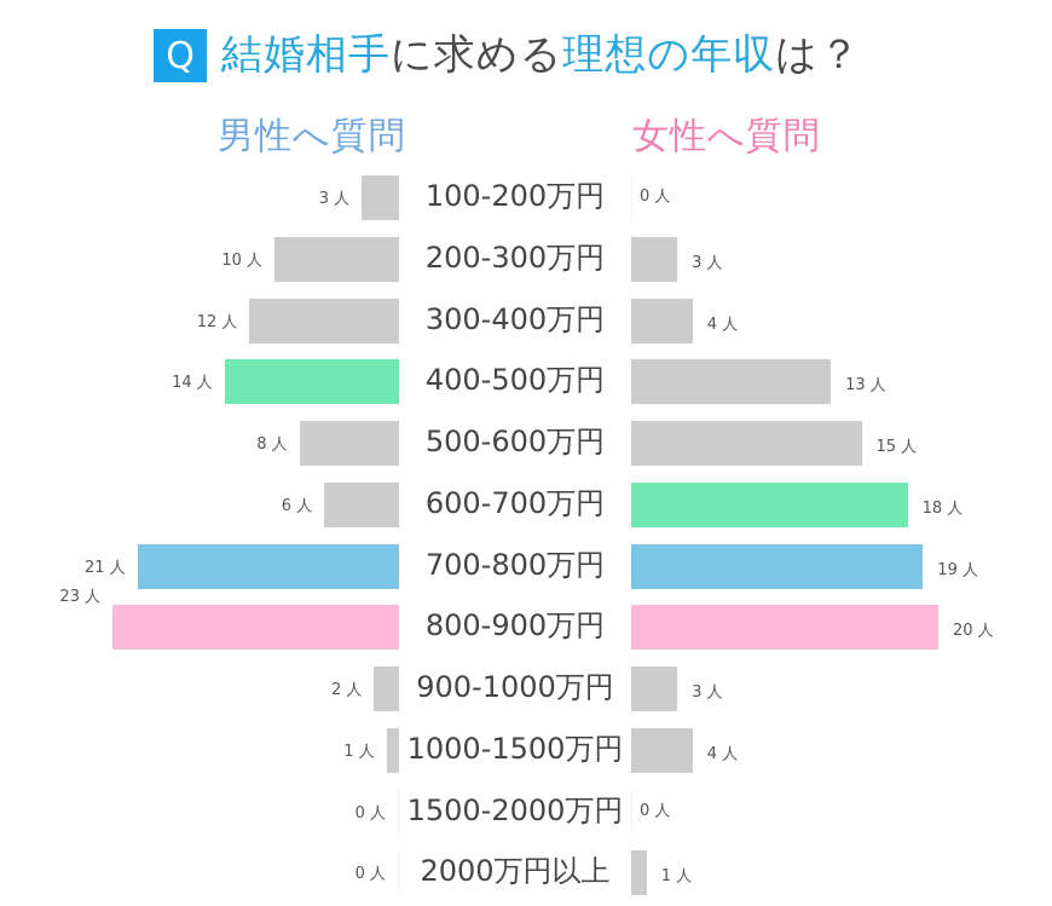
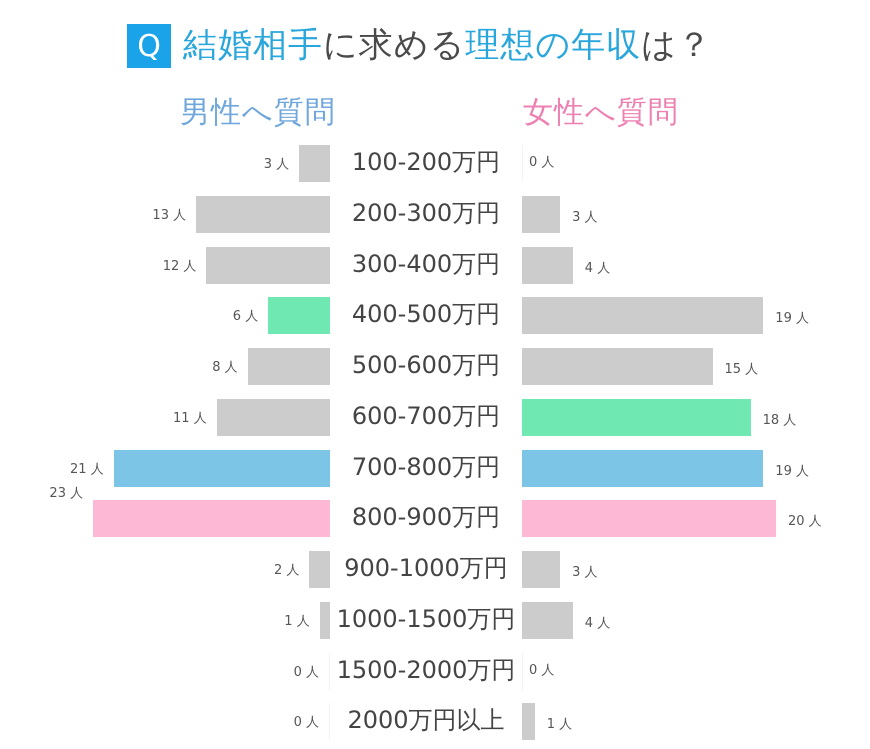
男性へ質問/200-300万円: 10 -> 13
男性へ質問/400-500万円: 14 -> 6
女性へ質問/400-500万円: 13 -> 19
男性へ質問/600-700万円: 6 -> 11
